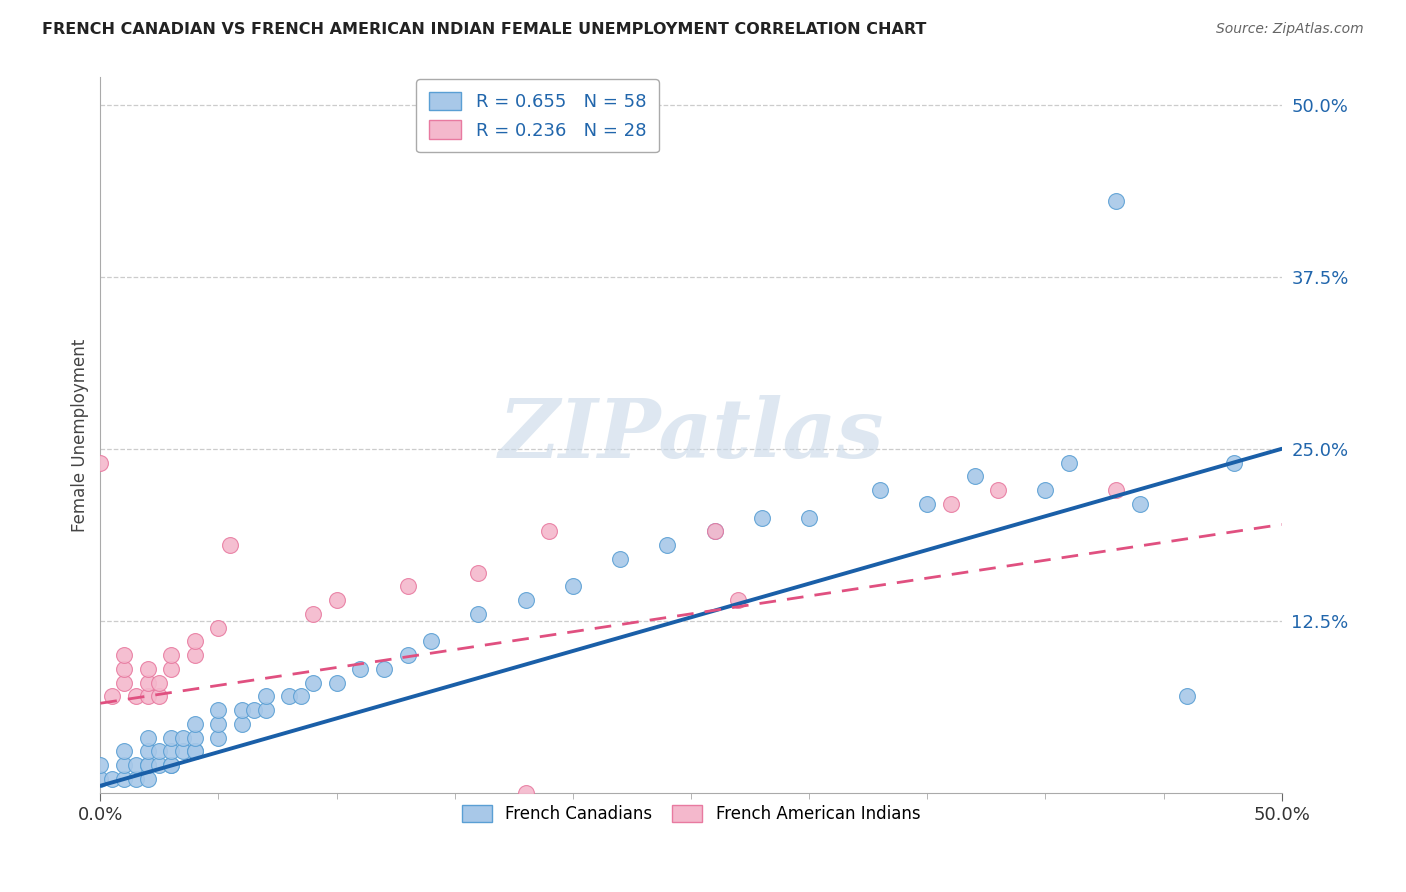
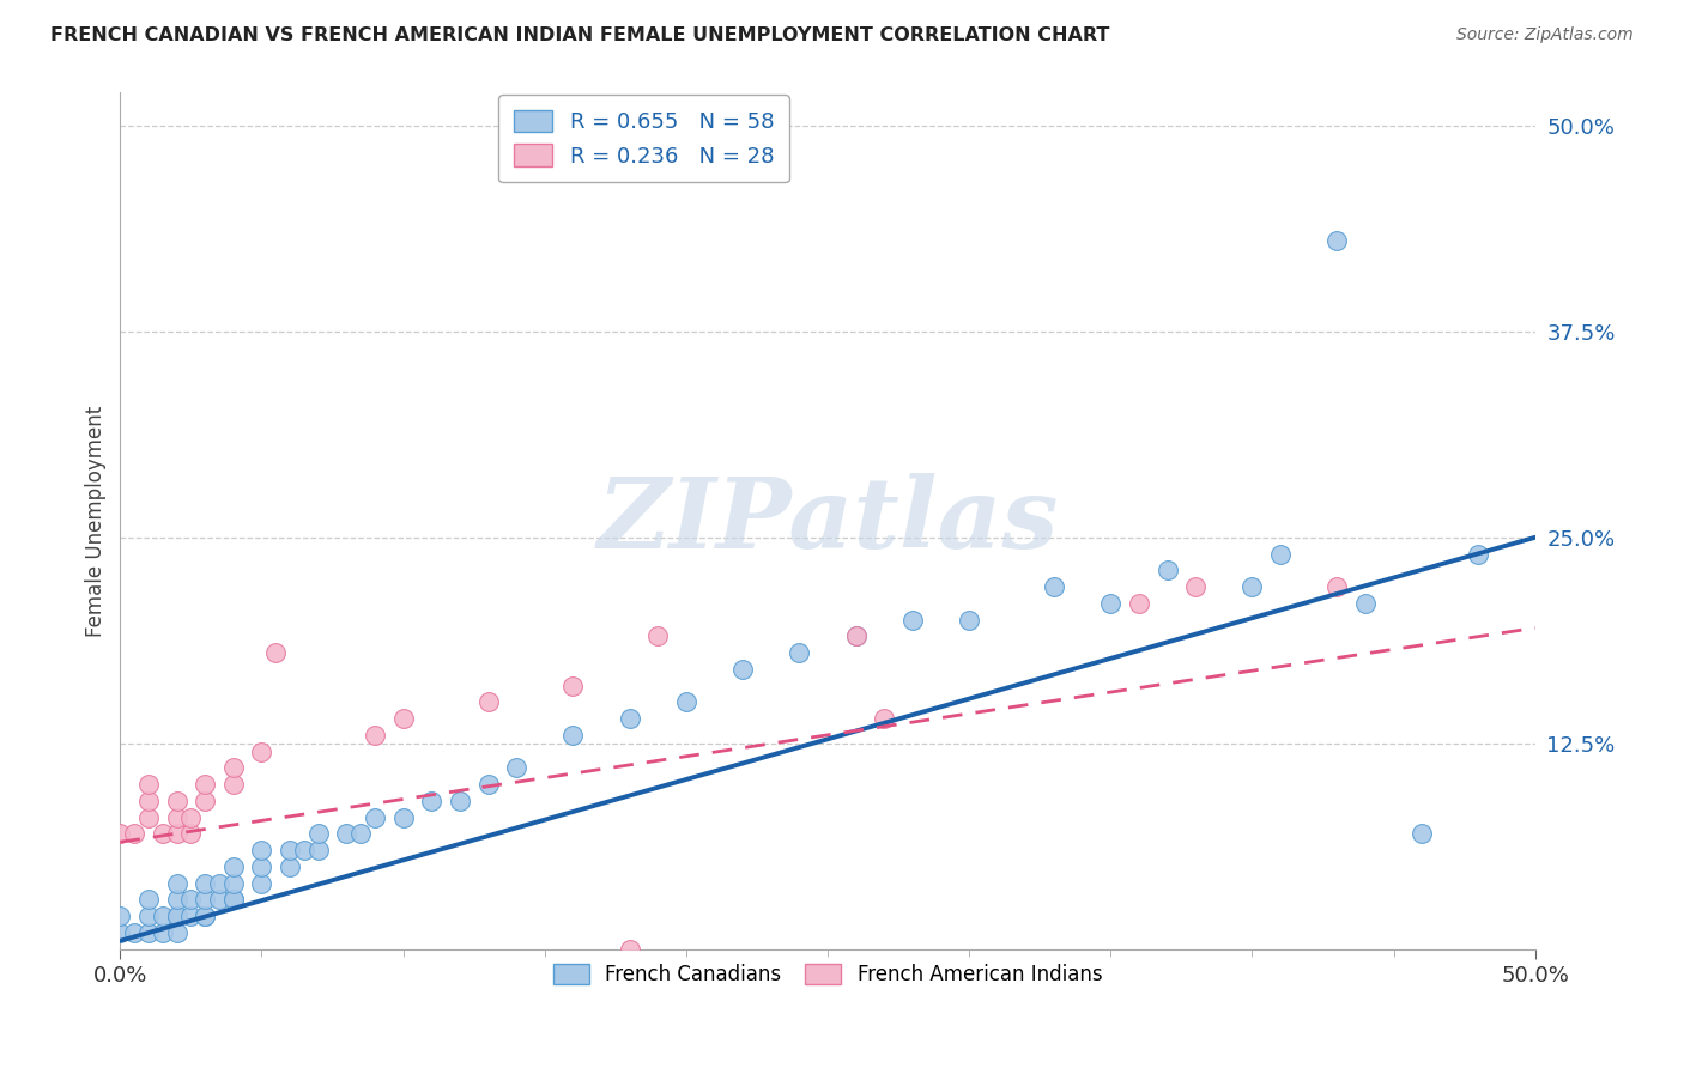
French American Indians/0.0%: 24% -> 7%
